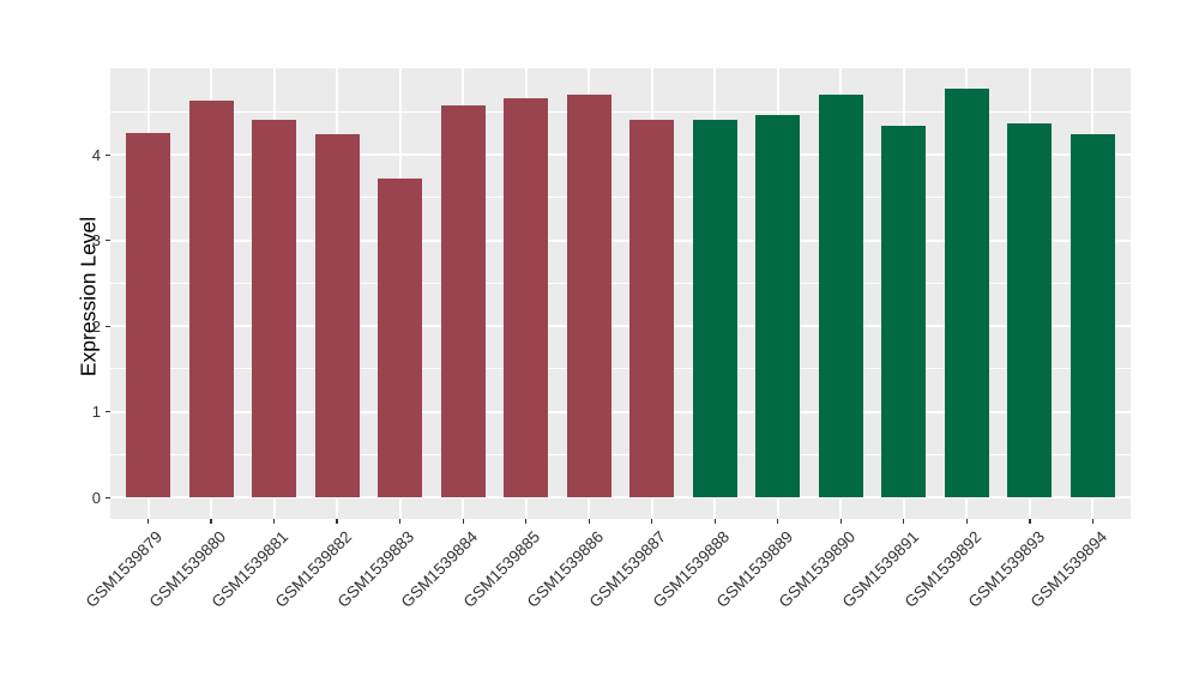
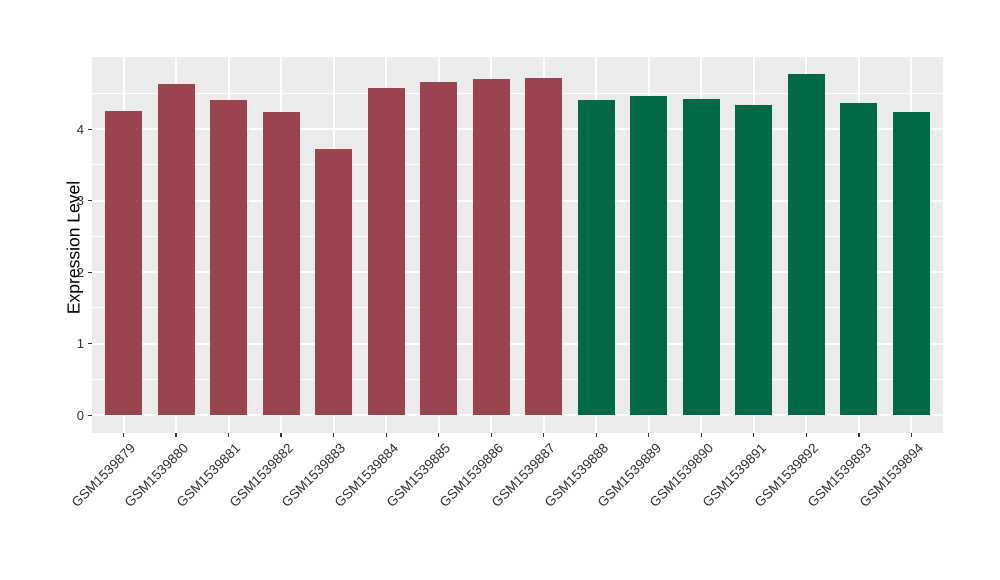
GSM1539887: 4.4 -> 4.7
GSM1539890: 4.7 -> 4.4
